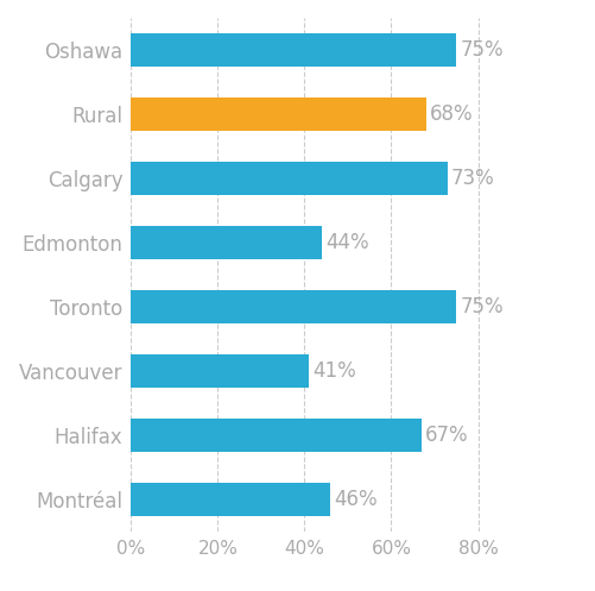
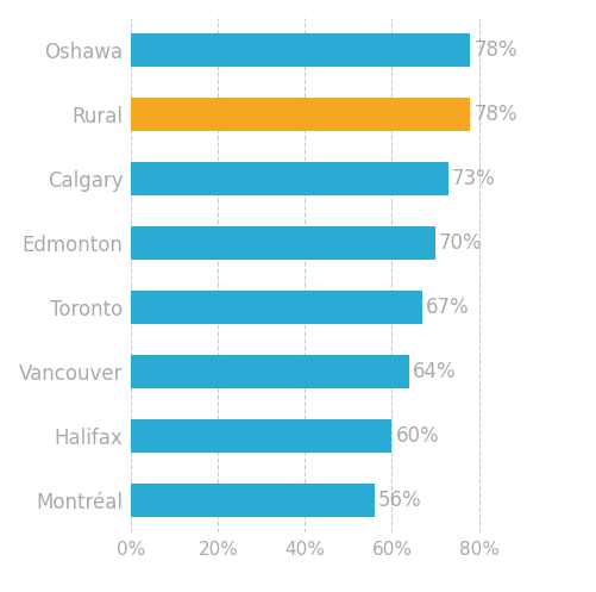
Oshawa: 75% -> 78%
Rural: 68% -> 78%
Edmonton: 44% -> 70%
Toronto: 75% -> 67%
Vancouver: 41% -> 64%
Halifax: 67% -> 60%
Montréal: 46% -> 56%
